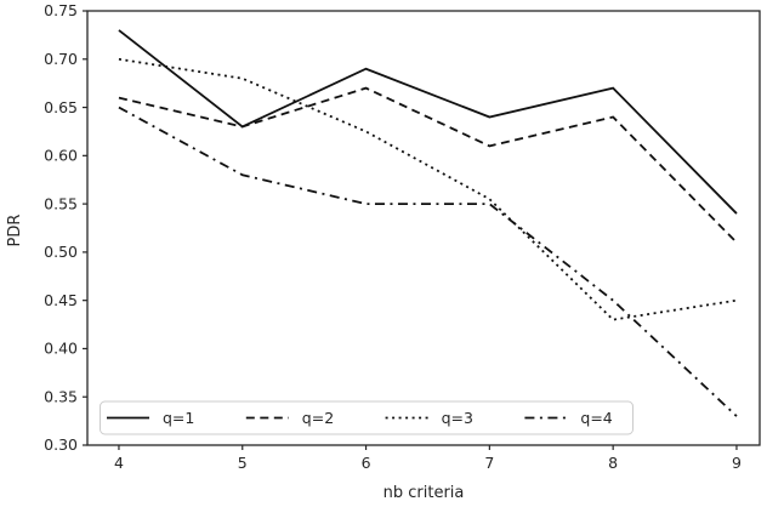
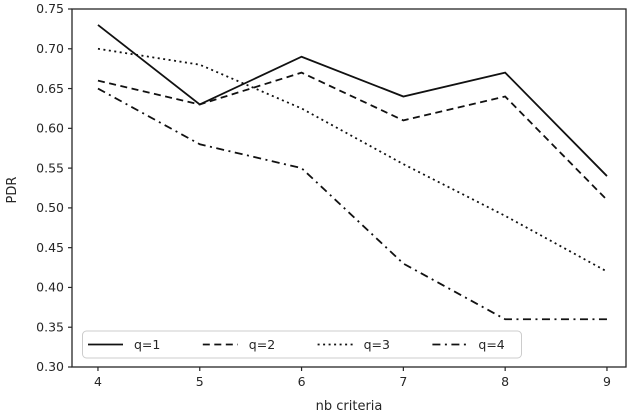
q=4/7: 0.55 -> 0.43
q=3/8: 0.43 -> 0.49
q=4/8: 0.45 -> 0.36
q=3/9: 0.45 -> 0.42
q=4/9: 0.33 -> 0.36
